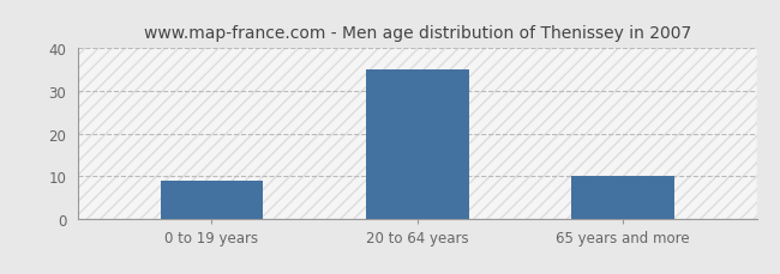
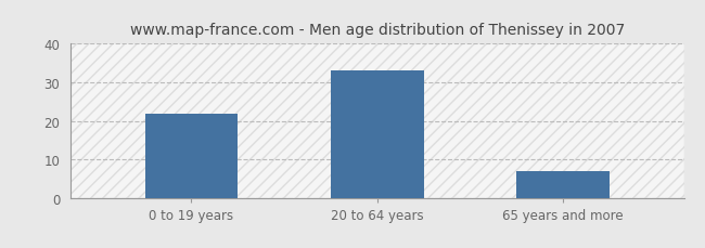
0 to 19 years: 9 -> 22
20 to 64 years: 35 -> 33
65 years and more: 10 -> 7
